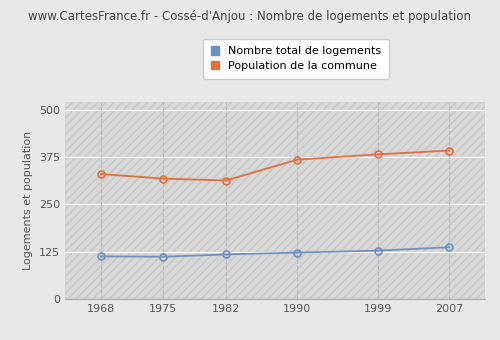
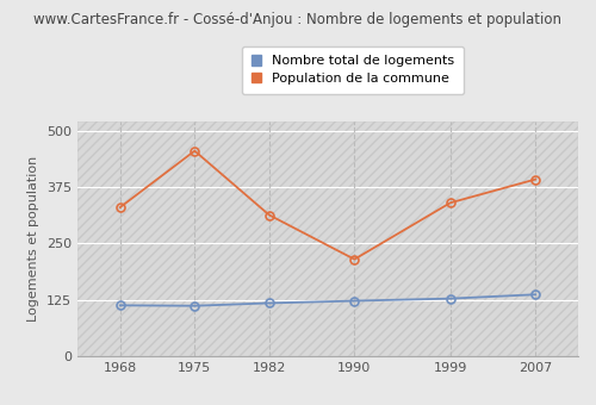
Population de la commune/1975: 318 -> 455
Population de la commune/1990: 368 -> 215
Population de la commune/1999: 382 -> 340
